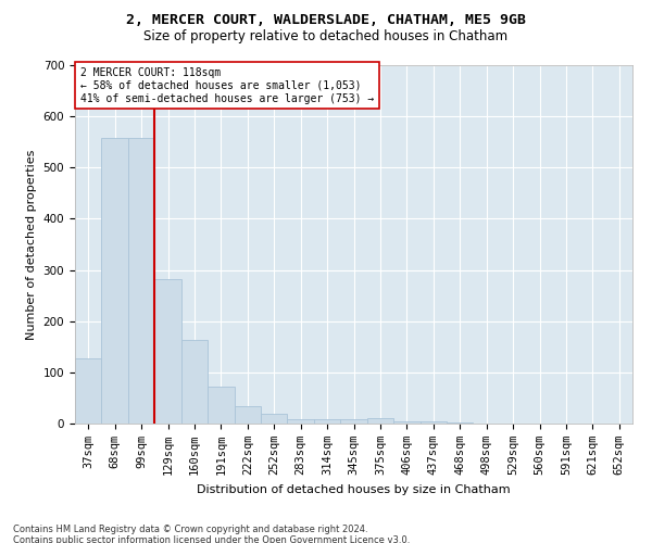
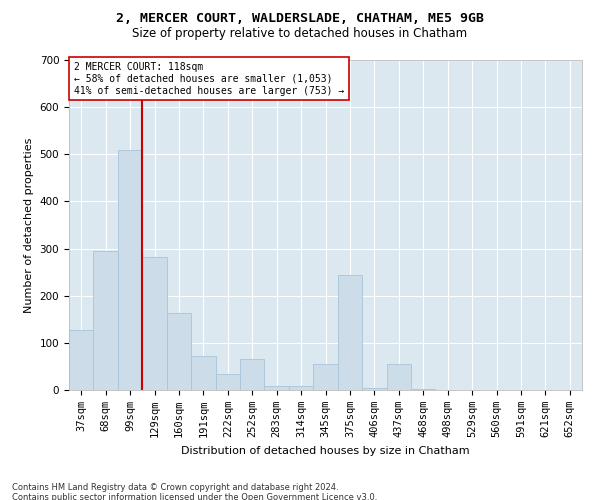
68sqm: 558 -> 295
99sqm: 558 -> 510
252sqm: 20 -> 65
345sqm: 8 -> 55
375sqm: 10 -> 245
437sqm: 4 -> 55
